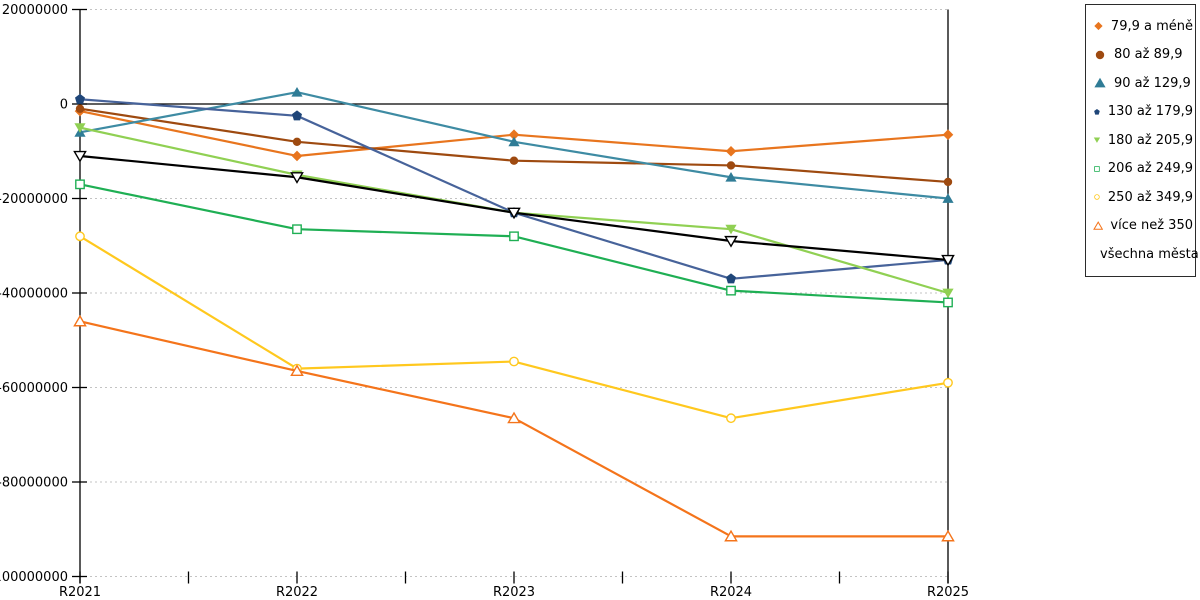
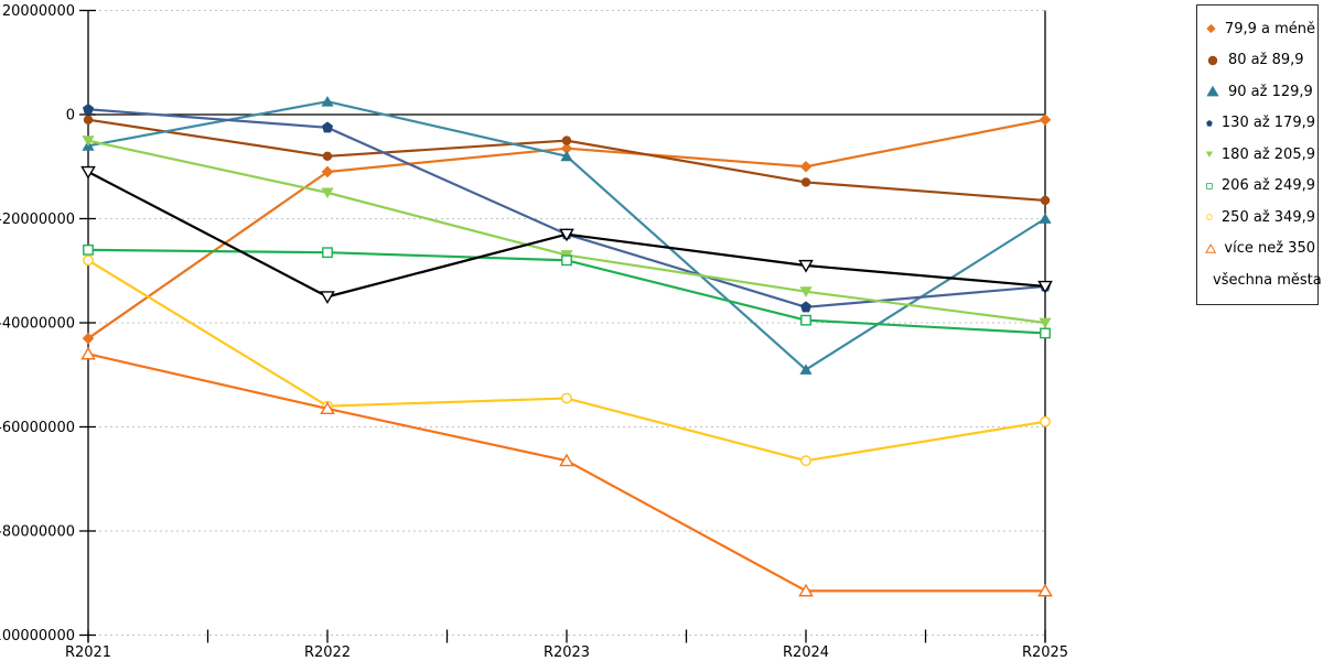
79,9 a méně/R2021: -2000000 -> -43000000
206 až 249,9/R2021: -17000000 -> -26000000
všechna města/R2022: -16000000 -> -35000000
80 až 89,9/R2023: -12000000 -> -5000000
180 až 205,9/R2023: -23000000 -> -27000000
90 až 129,9/R2024: -16000000 -> -49000000
180 až 205,9/R2024: -26000000 -> -34000000
79,9 a méně/R2025: -6000000 -> -1000000
